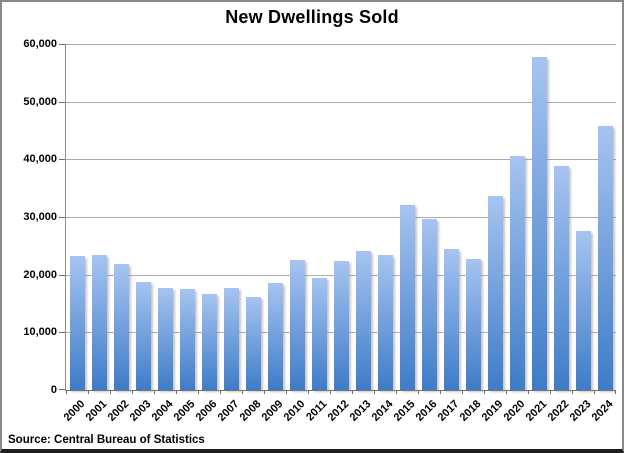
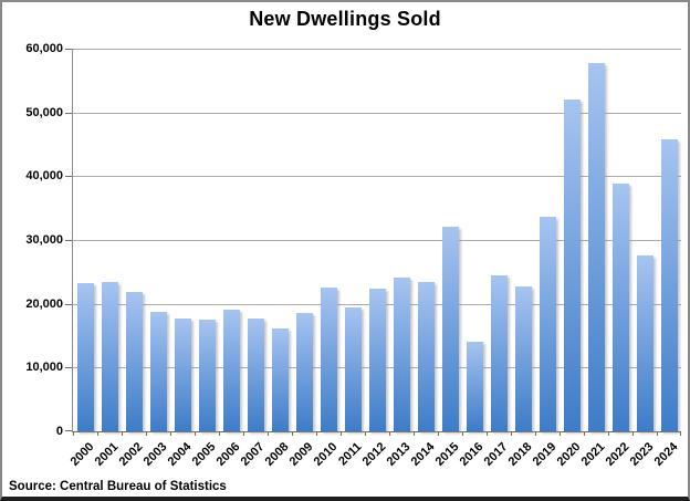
2006: 17000 -> 19000
2016: 30000 -> 14000
2020: 40000 -> 52000
